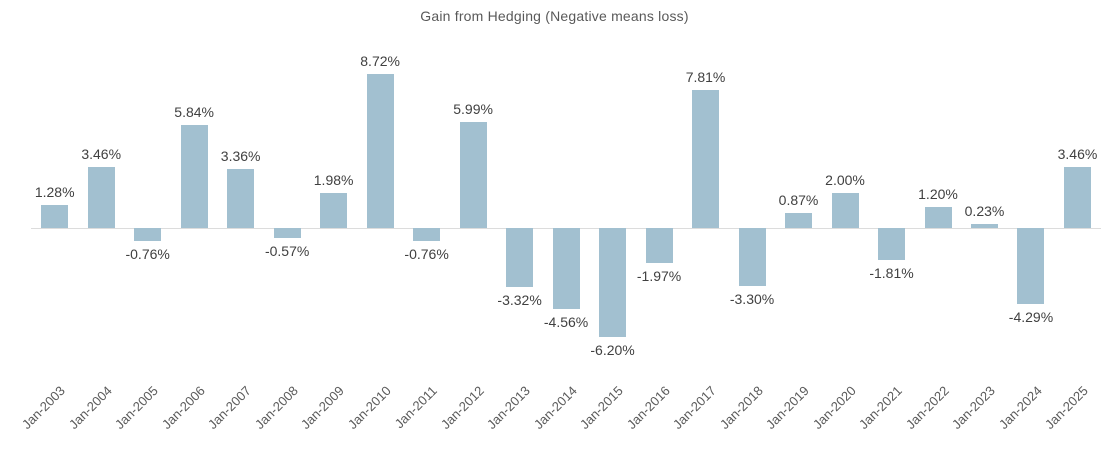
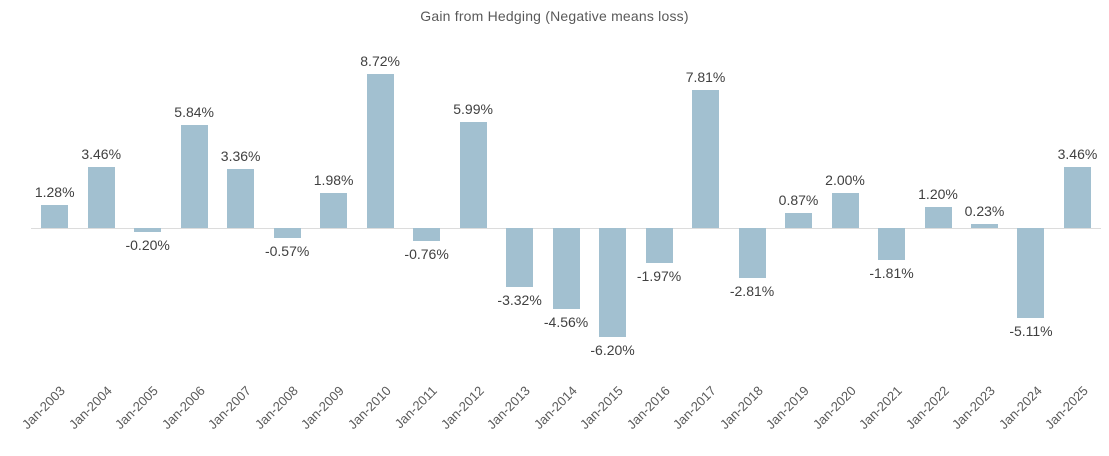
Jan-2005: -0.76% -> -0.20%
Jan-2018: -3.30% -> -2.81%
Jan-2024: -4.29% -> -5.11%
